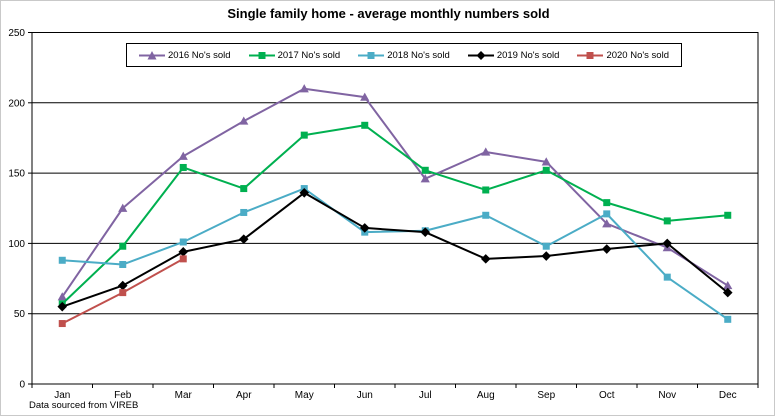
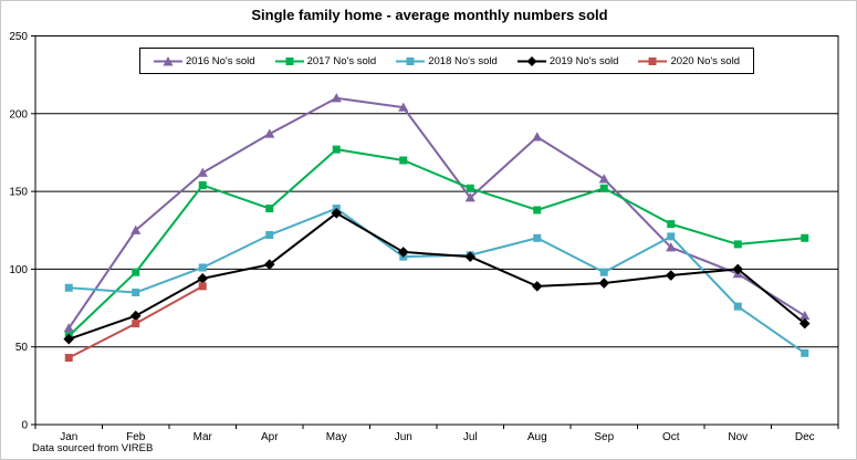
2017 No's sold/Jun: 184 -> 170
2016 No's sold/Aug: 165 -> 185
